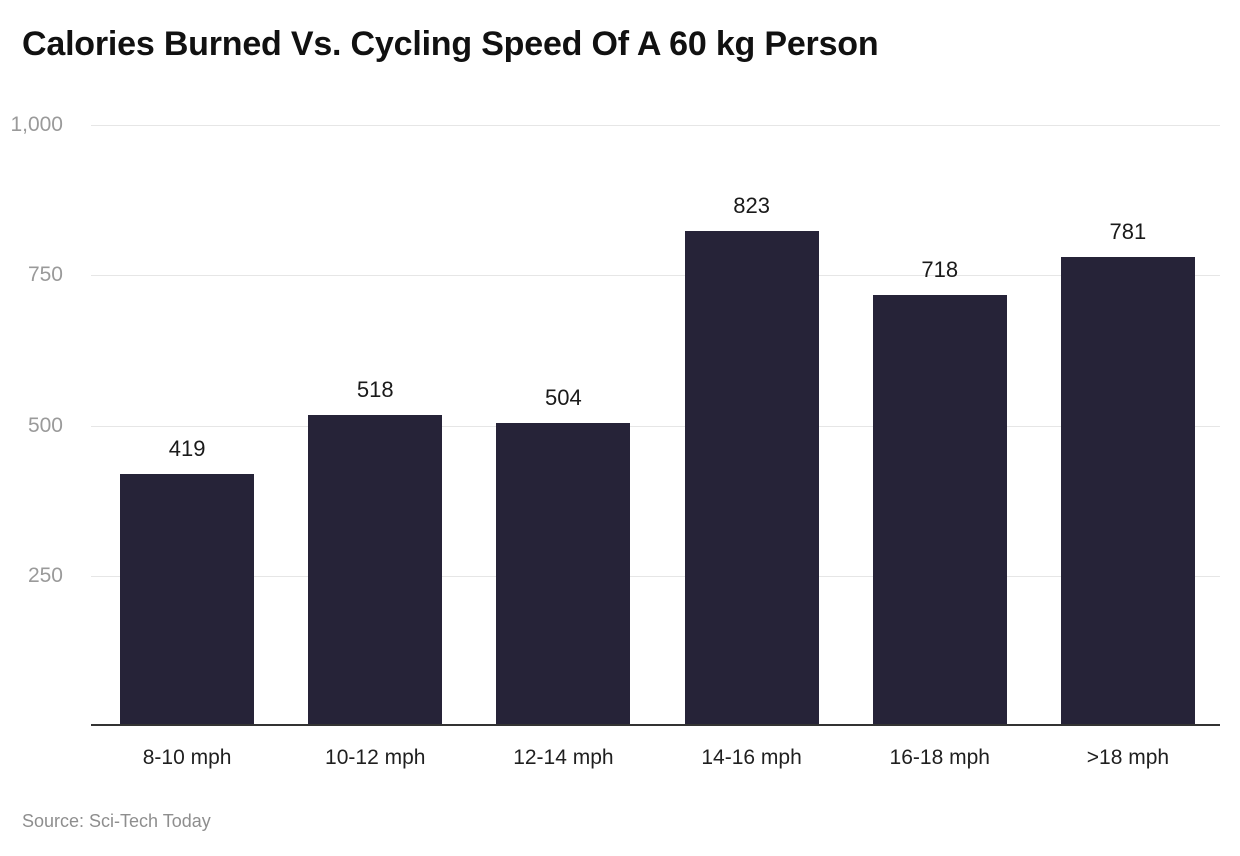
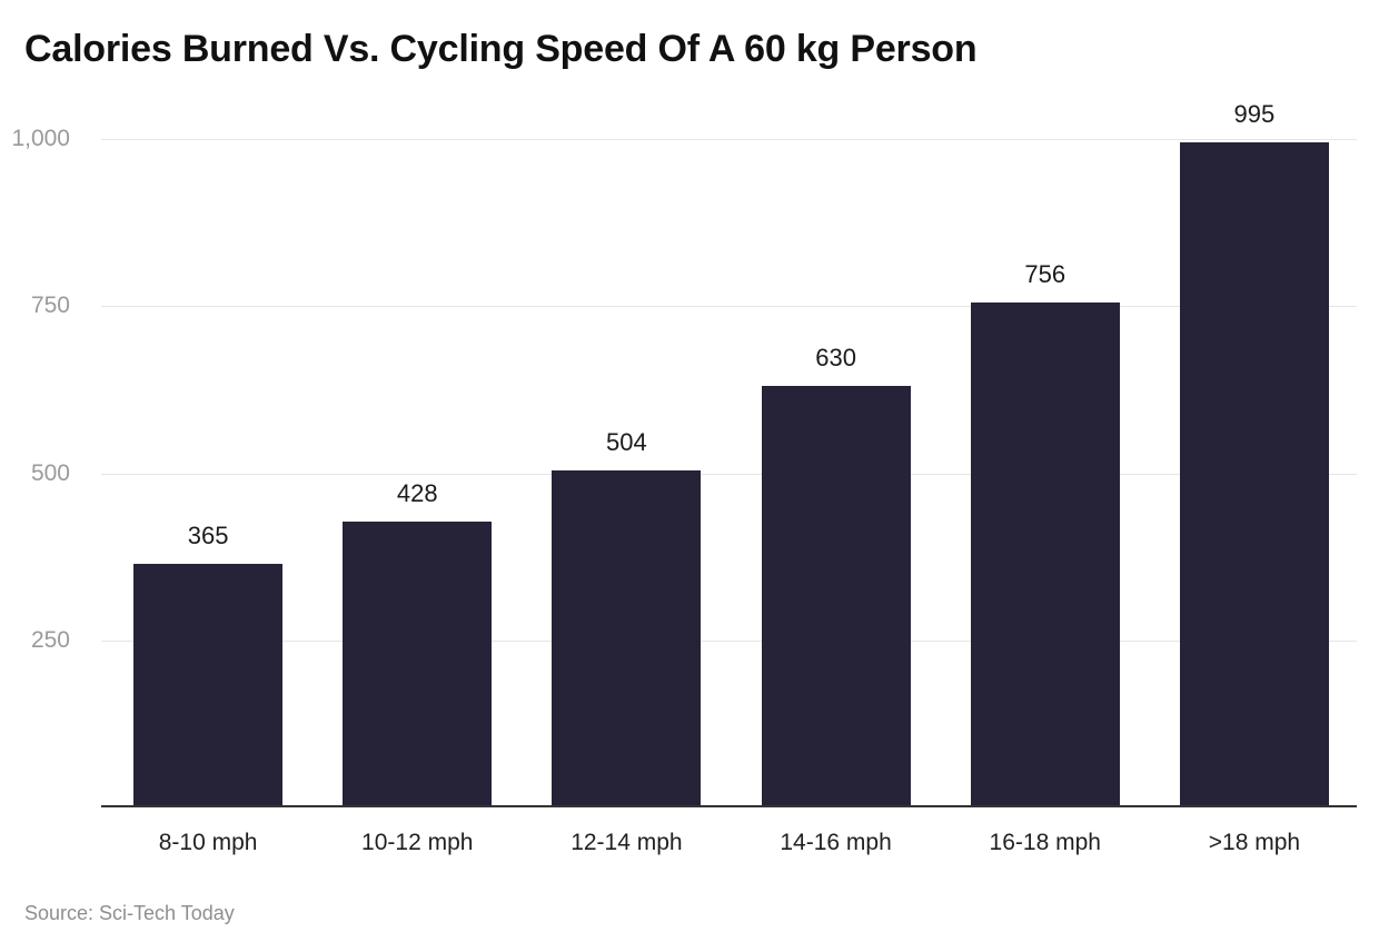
8-10 mph: 419 -> 365
10-12 mph: 518 -> 428
14-16 mph: 823 -> 630
16-18 mph: 718 -> 756
>18 mph: 781 -> 995
